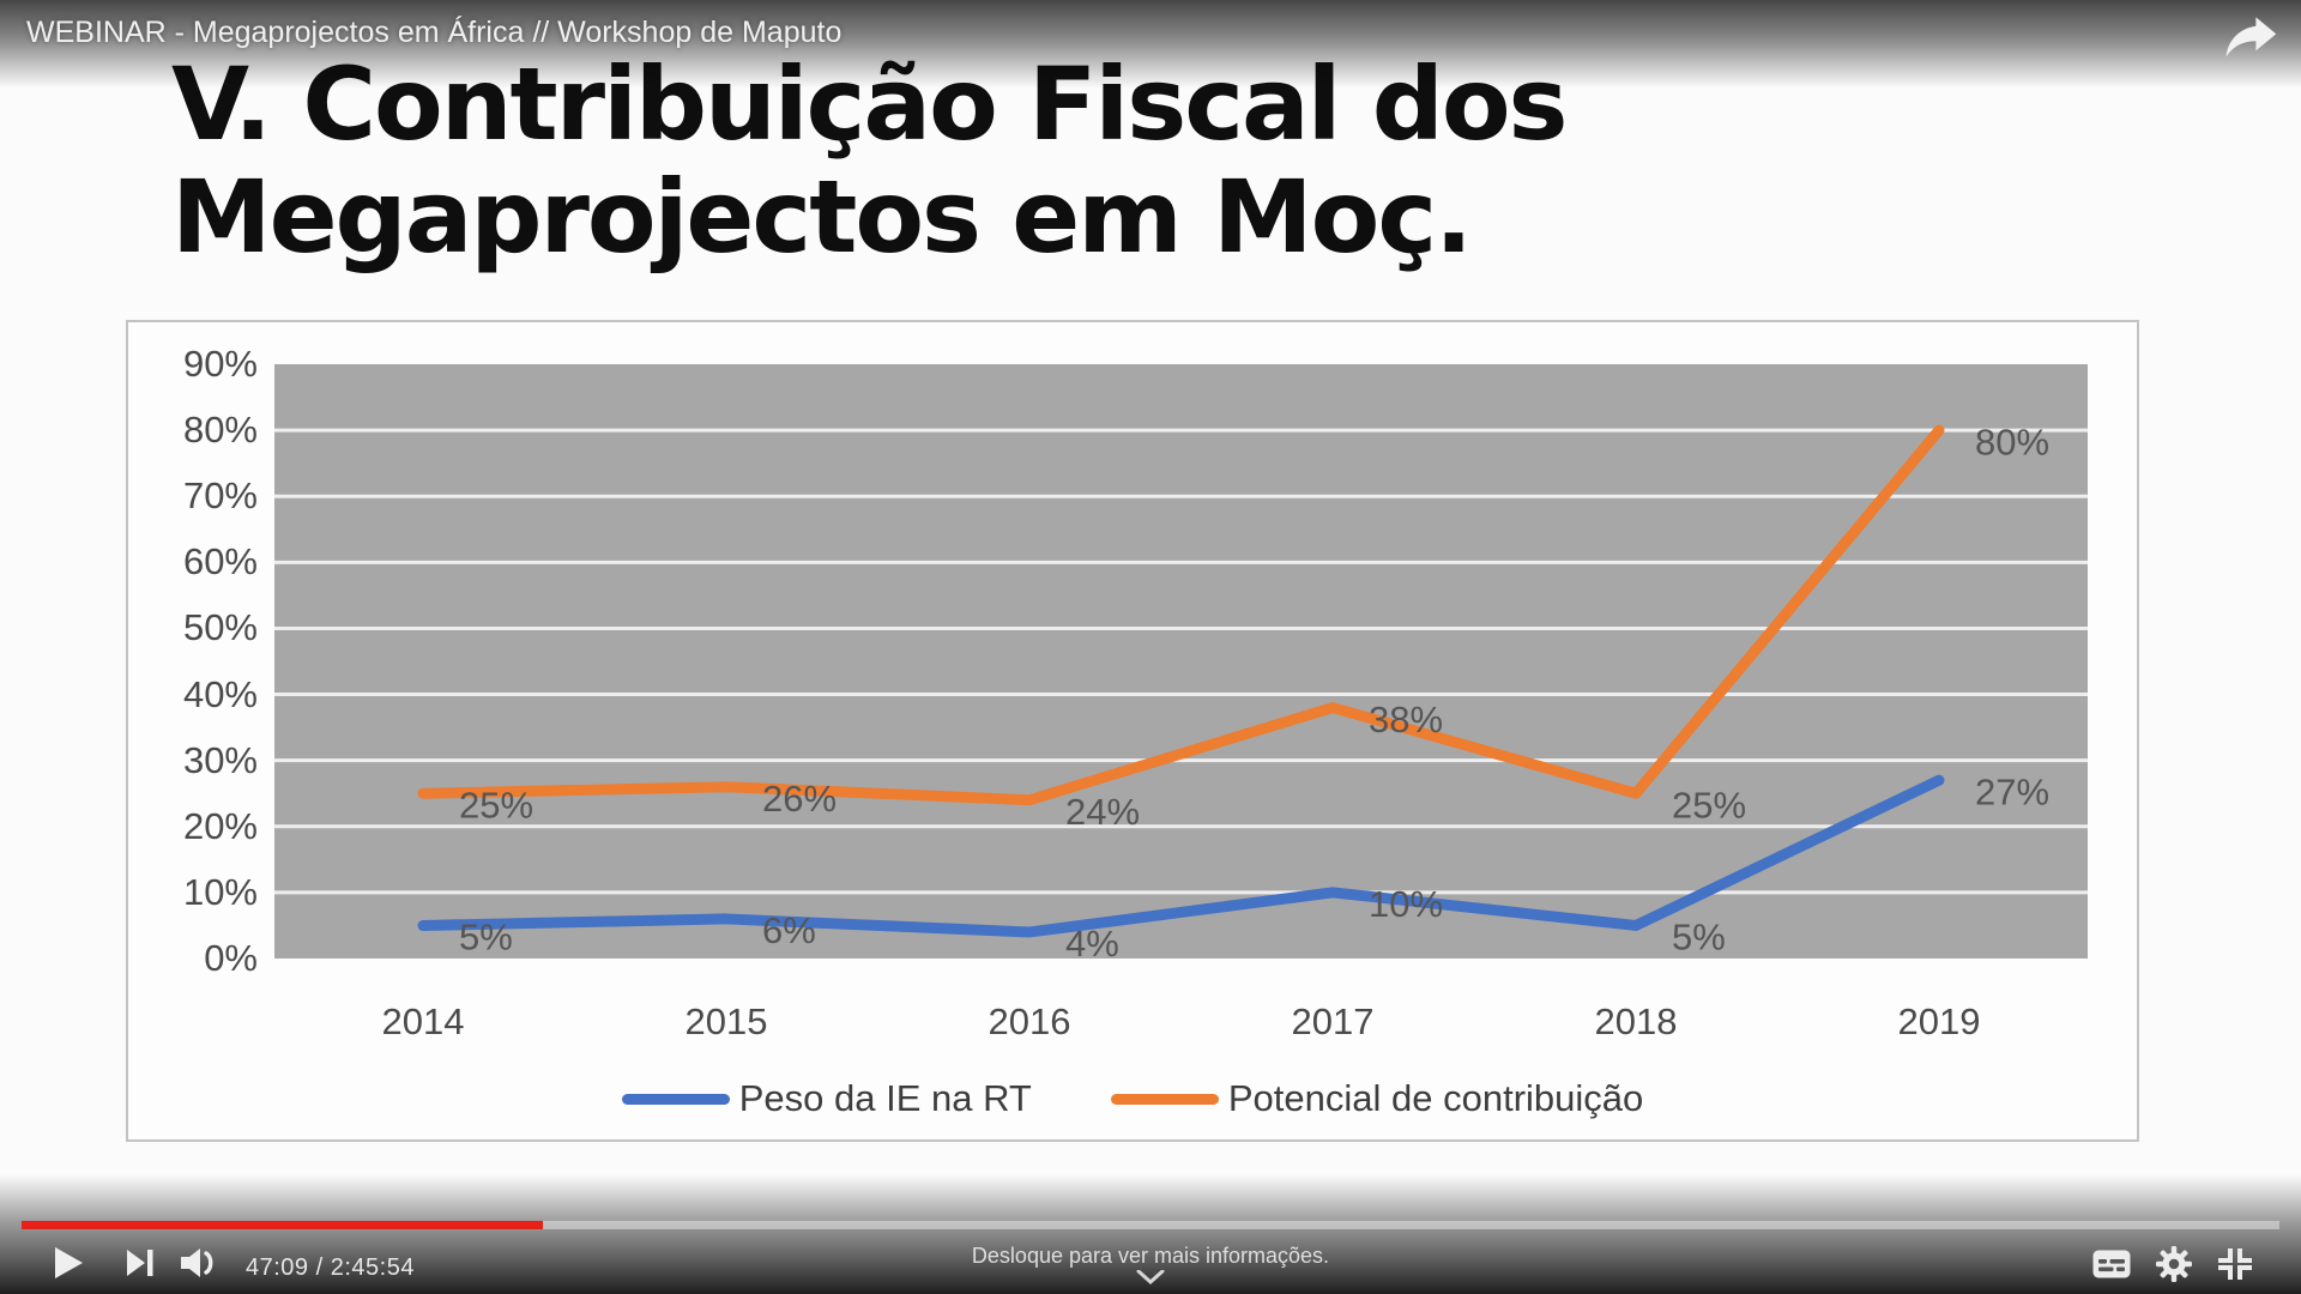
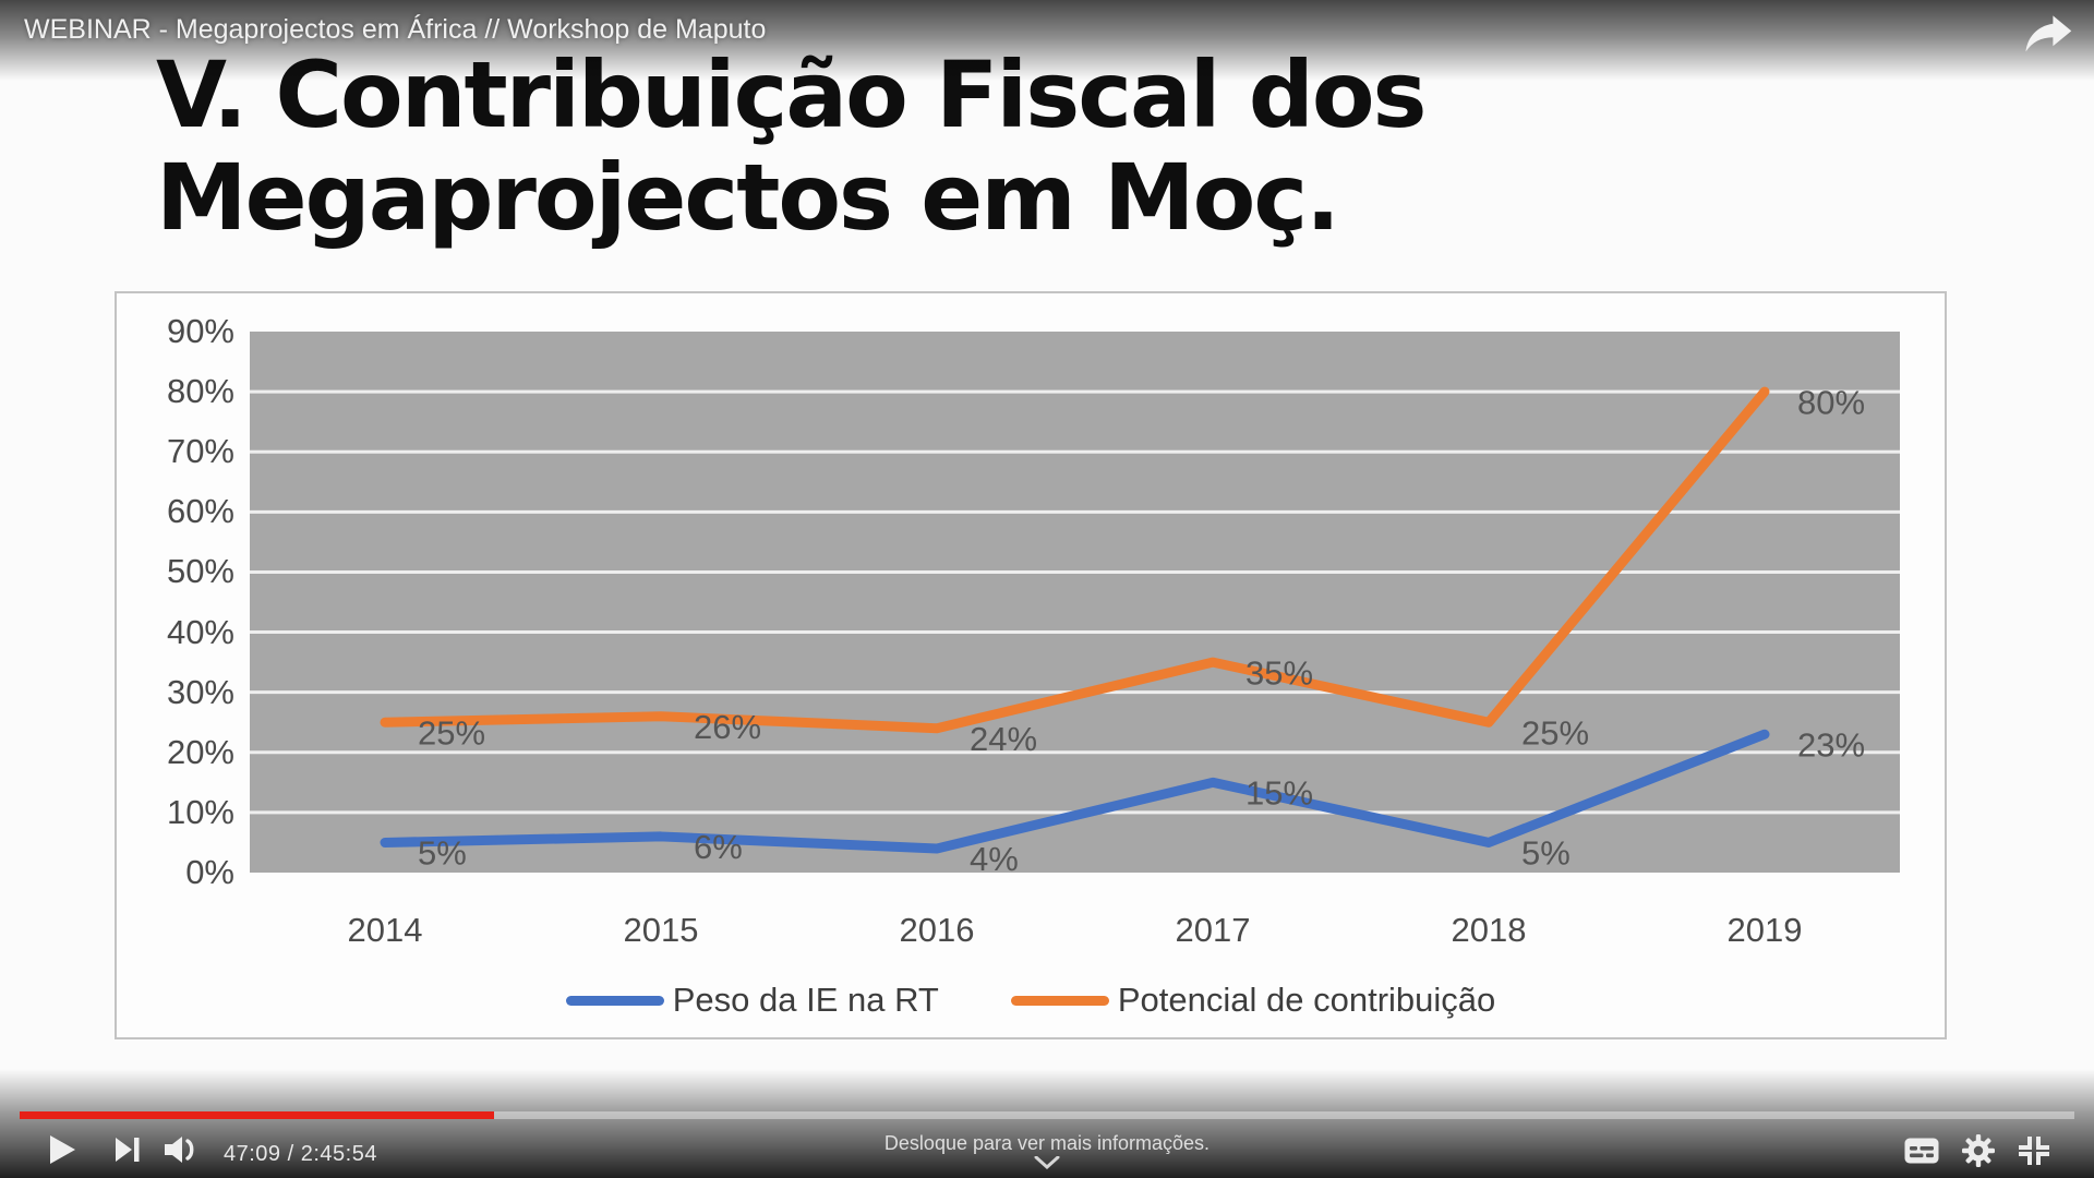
Peso da IE na RT/2017: 10% -> 15%
Potencial de contribuição/2017: 38% -> 35%
Peso da IE na RT/2019: 27% -> 23%
